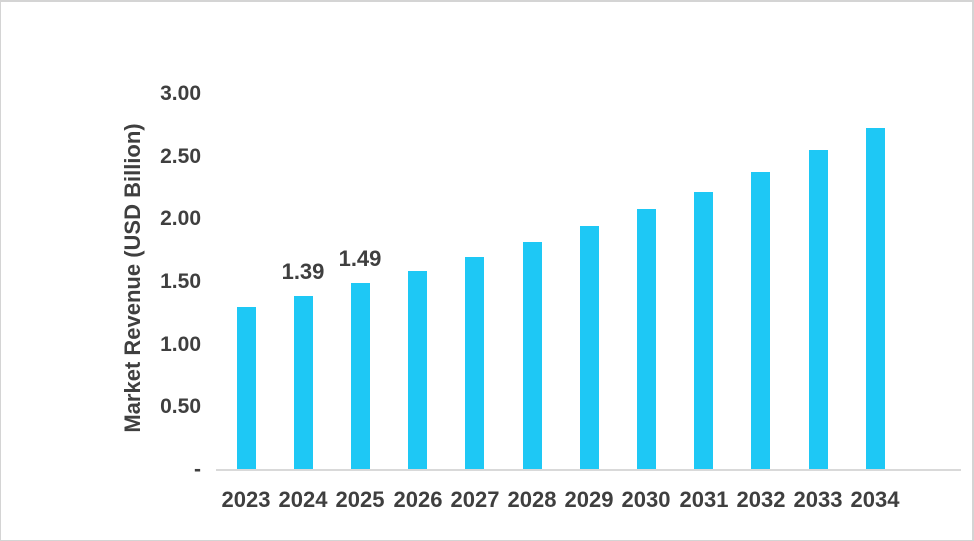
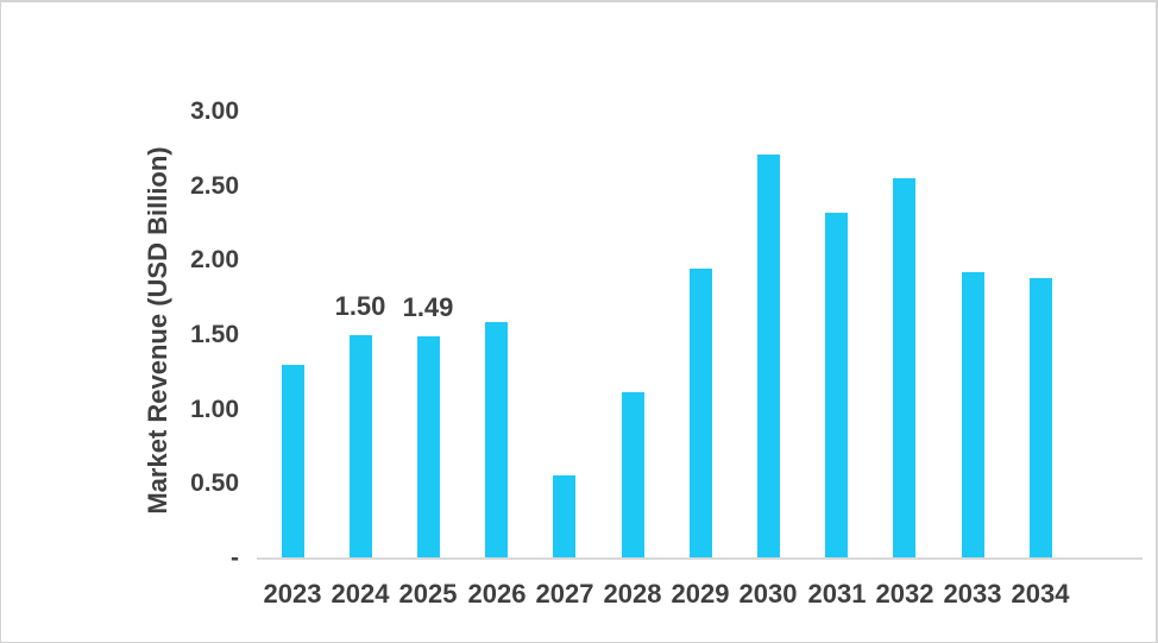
2024: 1.39 -> 1.50
2027: 1.70 -> 0.56
2028: 1.82 -> 1.12
2030: 2.08 -> 2.71
2031: 2.22 -> 2.32
2032: 2.38 -> 2.55
2033: 2.55 -> 1.92
2034: 2.73 -> 1.88
